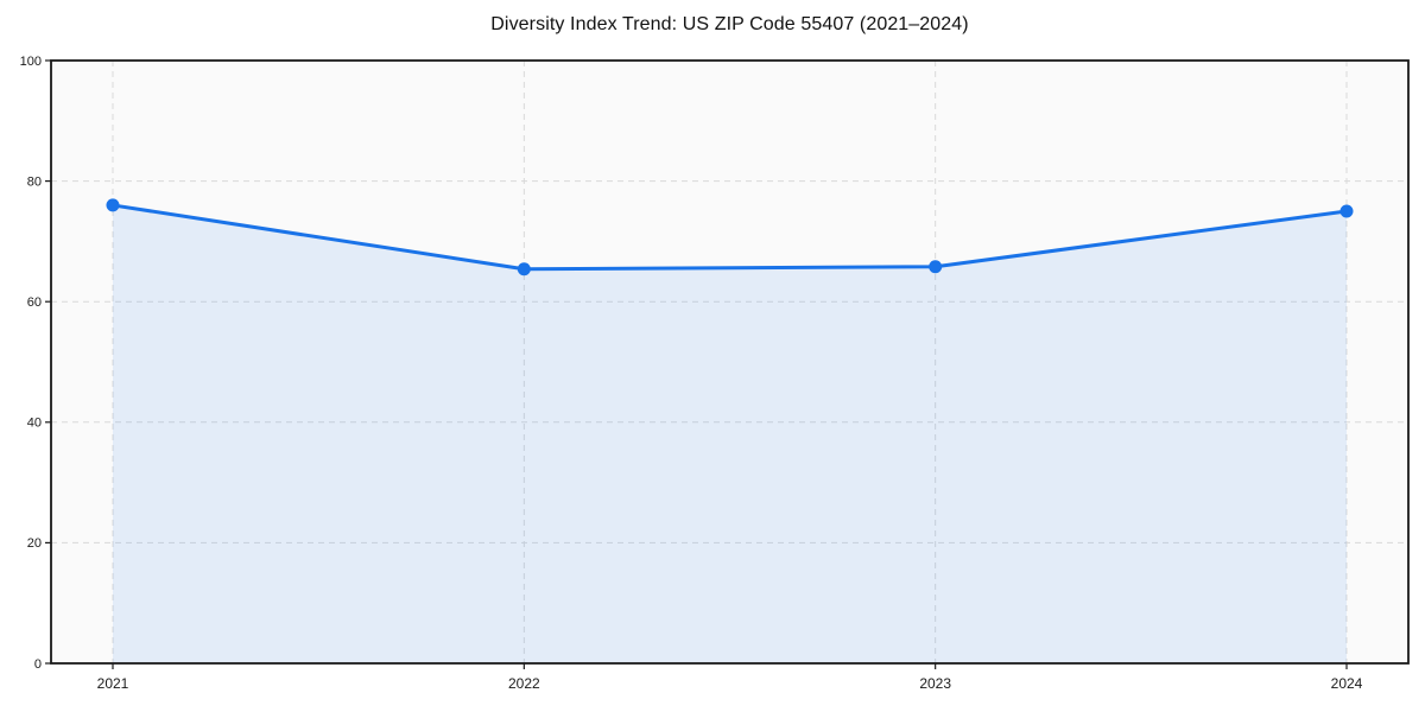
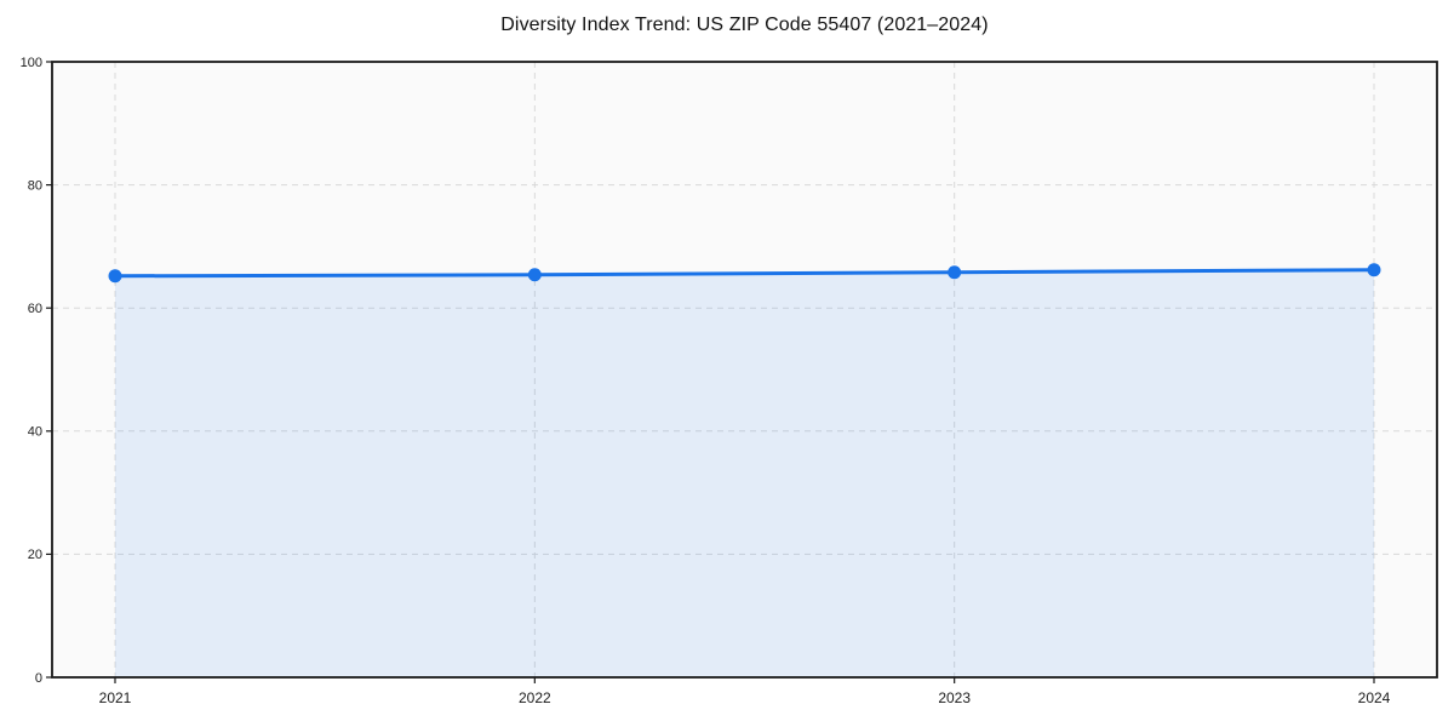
2021: 76 -> 65
2024: 75 -> 66
